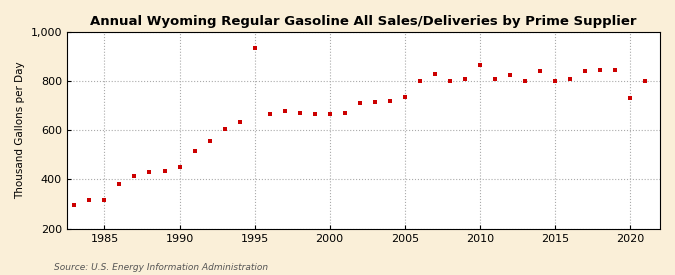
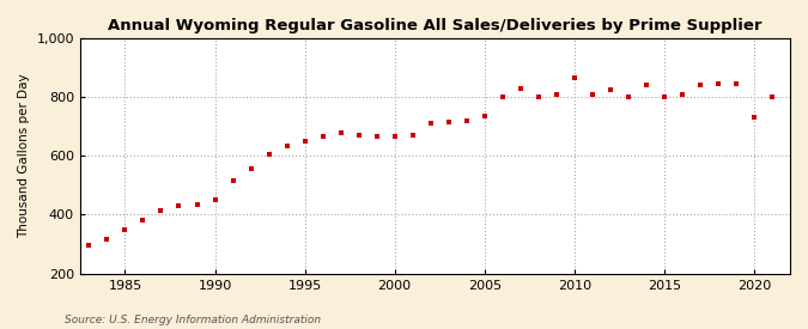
1985: 315 -> 350
1995: 935 -> 650
